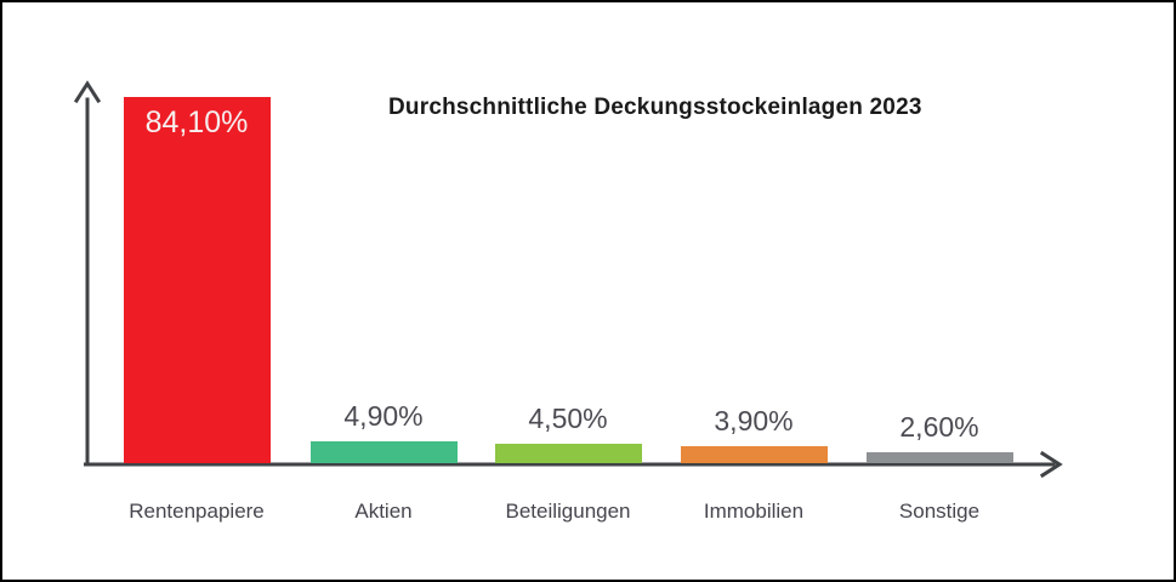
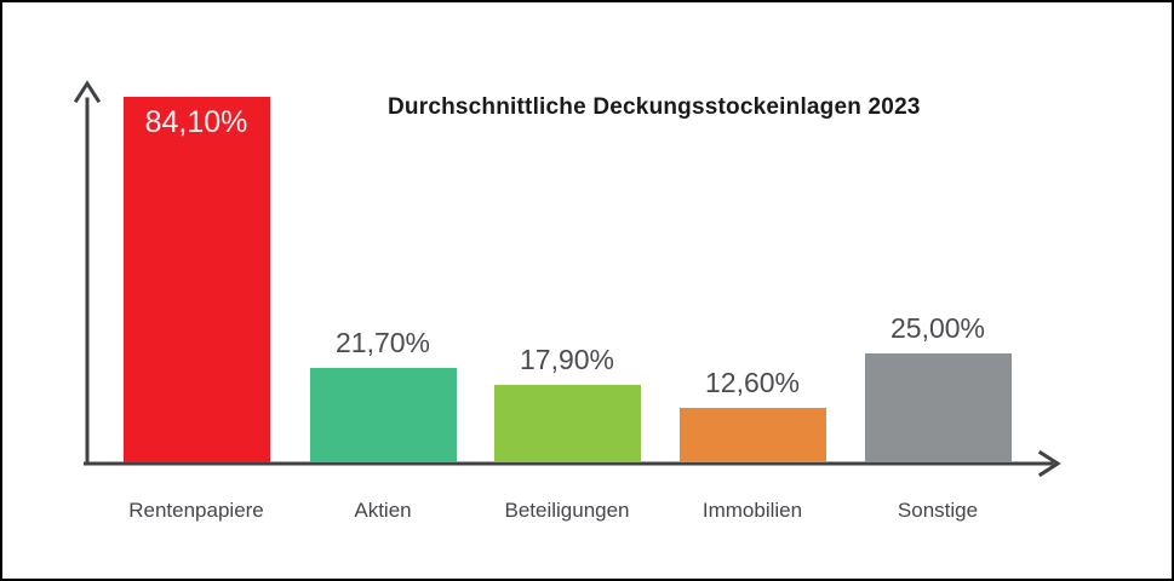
Aktien: 4,90% -> 21,70%
Beteiligungen: 4,50% -> 17,90%
Immobilien: 3,90% -> 12,60%
Sonstige: 2,60% -> 25,00%
